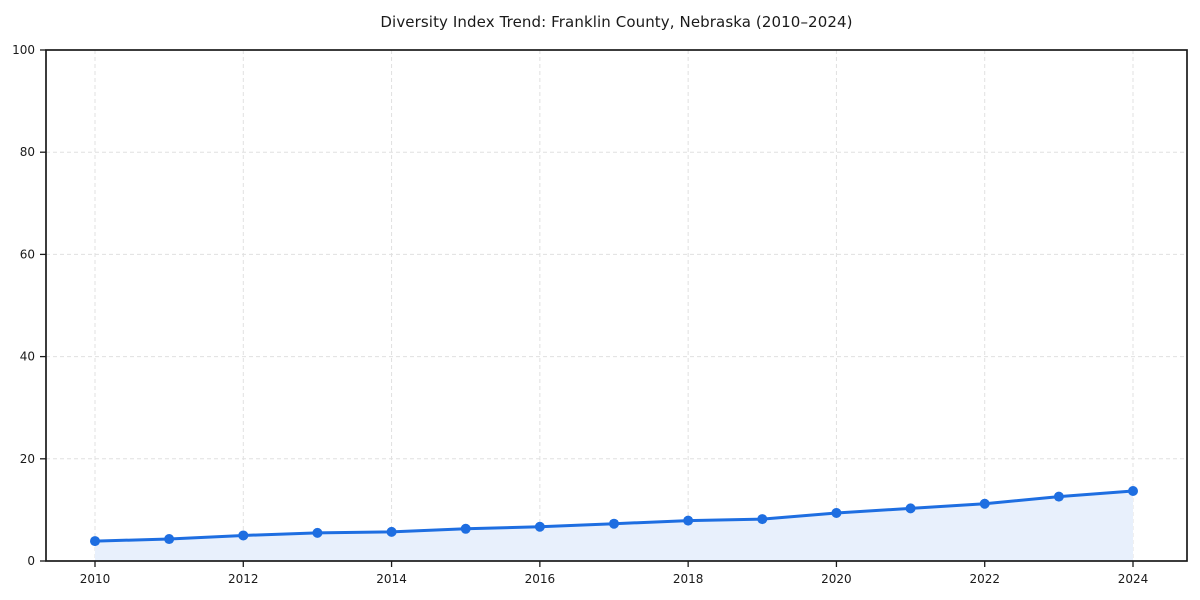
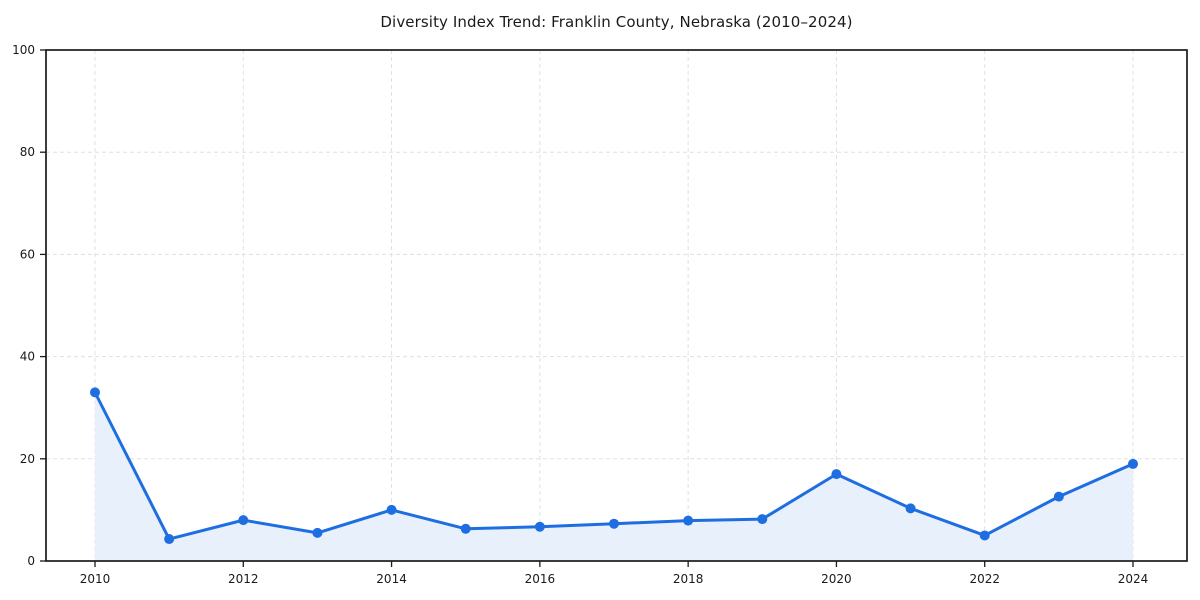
2010: 4 -> 33
2012: 5 -> 8
2014: 6 -> 10
2020: 9 -> 17
2022: 11 -> 5
2024: 14 -> 19
